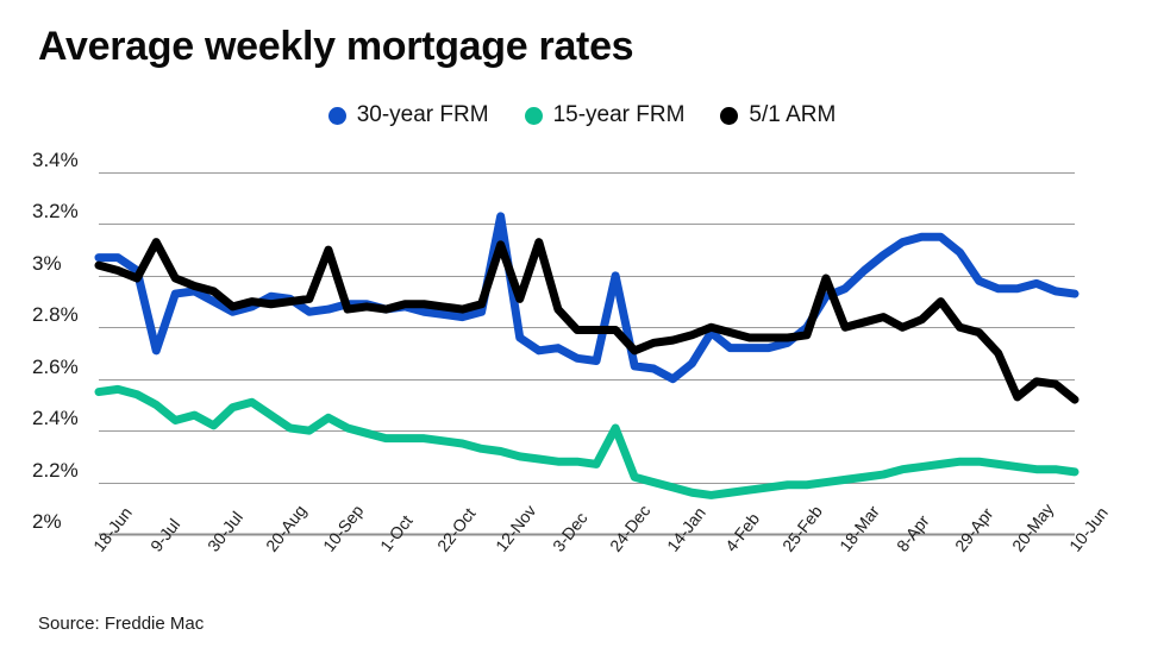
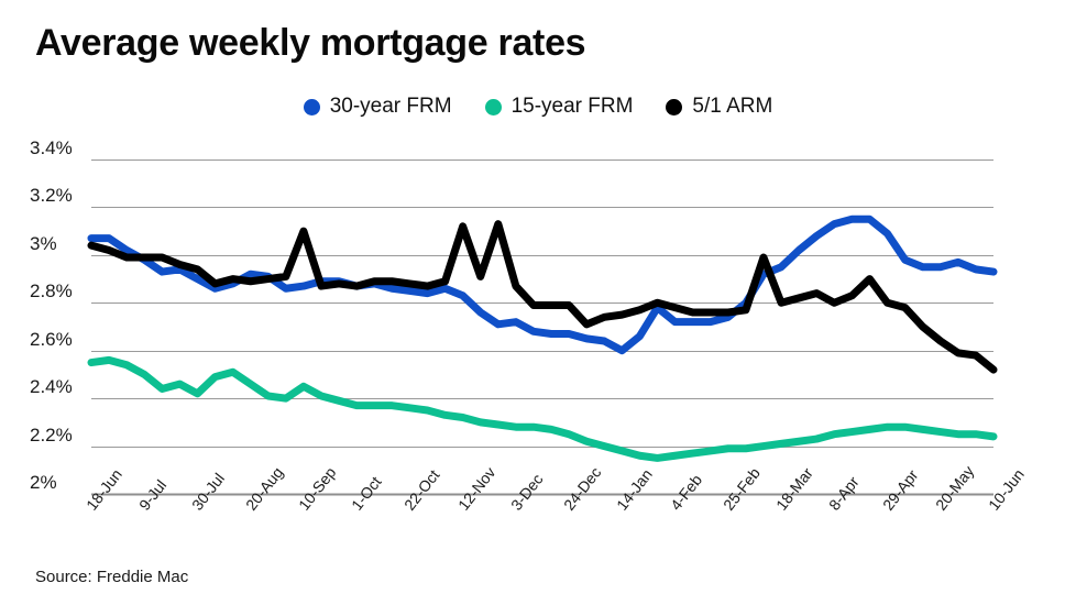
30-year FRM/9-Jul: 2.71% -> 2.98%
5/1 ARM/9-Jul: 3.13% -> 2.99%
30-year FRM/12-Nov: 3.23% -> 2.83%
30-year FRM/24-Dec: 3.00% -> 2.67%
15-year FRM/24-Dec: 2.41% -> 2.25%
5/1 ARM/20-May: 2.53% -> 2.64%
